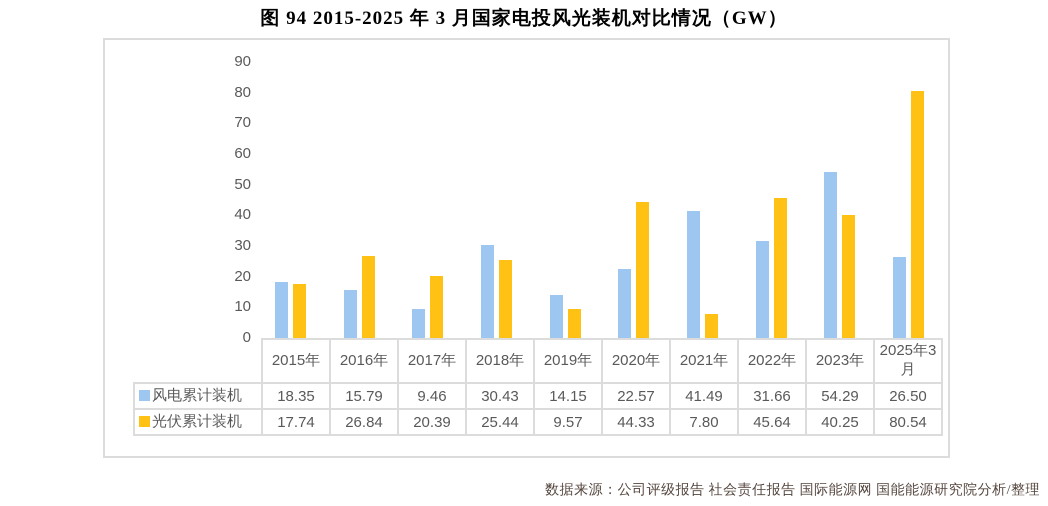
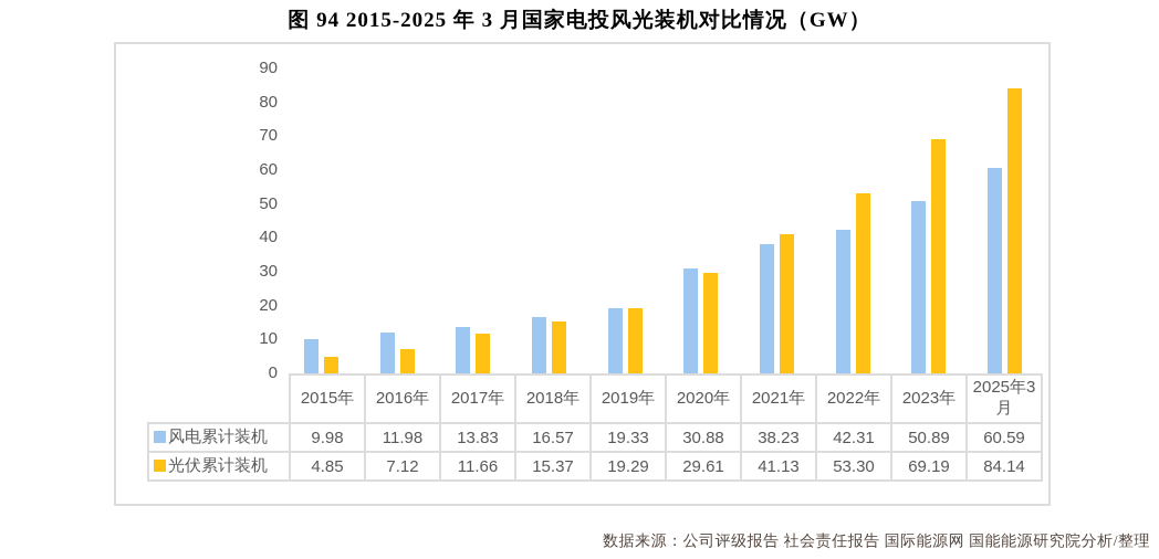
风电累计装机/2015年: 18.35 -> 9.98
光伏累计装机/2015年: 17.74 -> 4.85
风电累计装机/2016年: 15.79 -> 11.98
光伏累计装机/2016年: 26.84 -> 7.12
风电累计装机/2017年: 9.46 -> 13.83
光伏累计装机/2017年: 20.39 -> 11.66
风电累计装机/2018年: 30.43 -> 16.57
光伏累计装机/2018年: 25.44 -> 15.37
风电累计装机/2019年: 14.15 -> 19.33
光伏累计装机/2019年: 9.57 -> 19.29
风电累计装机/2020年: 22.57 -> 30.88
光伏累计装机/2020年: 44.33 -> 29.61
风电累计装机/2021年: 41.49 -> 38.23
光伏累计装机/2021年: 7.80 -> 41.13
风电累计装机/2022年: 31.66 -> 42.31
光伏累计装机/2022年: 45.64 -> 53.30
风电累计装机/2023年: 54.29 -> 50.89
光伏累计装机/2023年: 40.25 -> 69.19
风电累计装机/2025年3月: 26.50 -> 60.59
光伏累计装机/2025年3月: 80.54 -> 84.14
